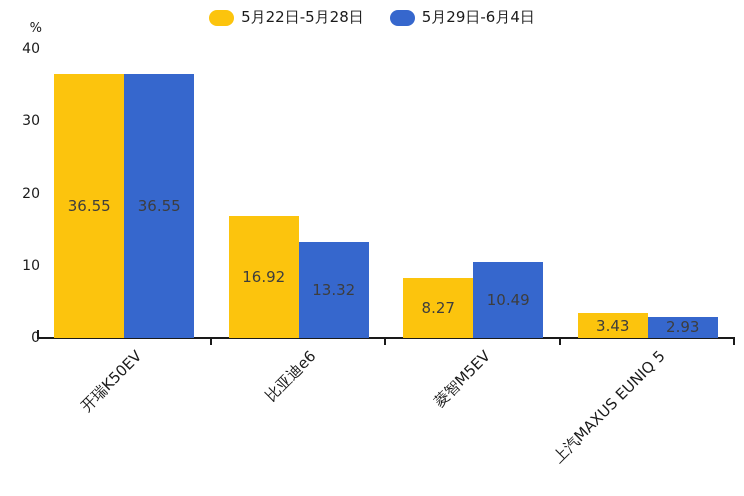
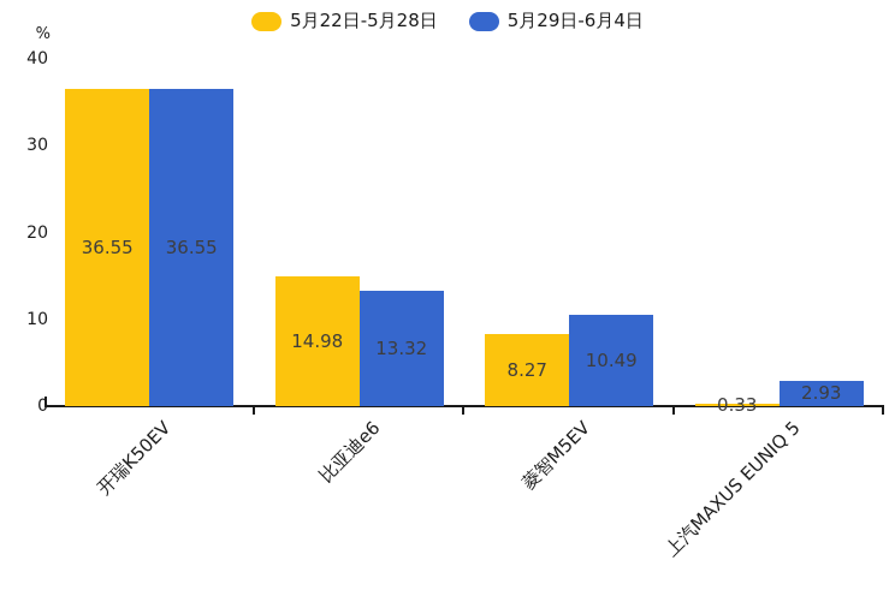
5月22日-5月28日/比亚迪e6: 16.92 -> 14.98
5月22日-5月28日/上汽MAXUS EUNIQ 5: 3.43 -> 0.33
